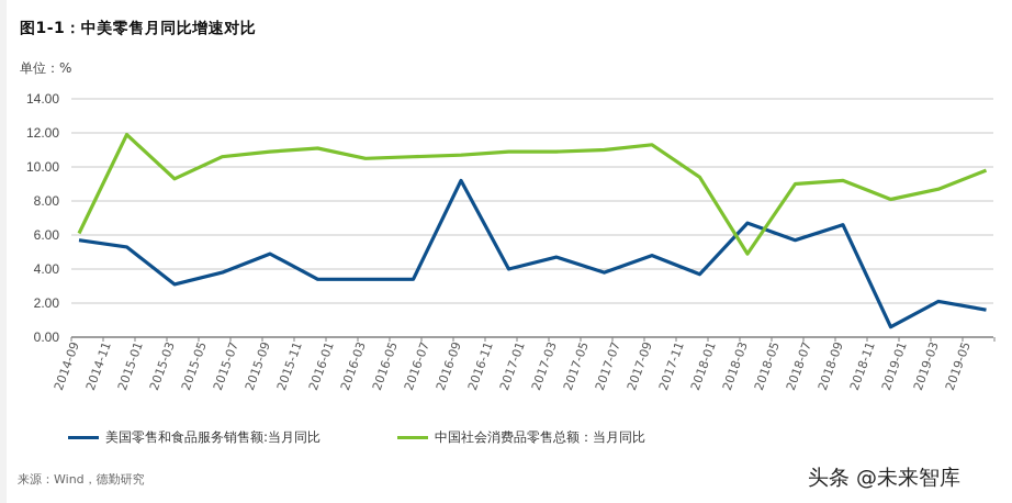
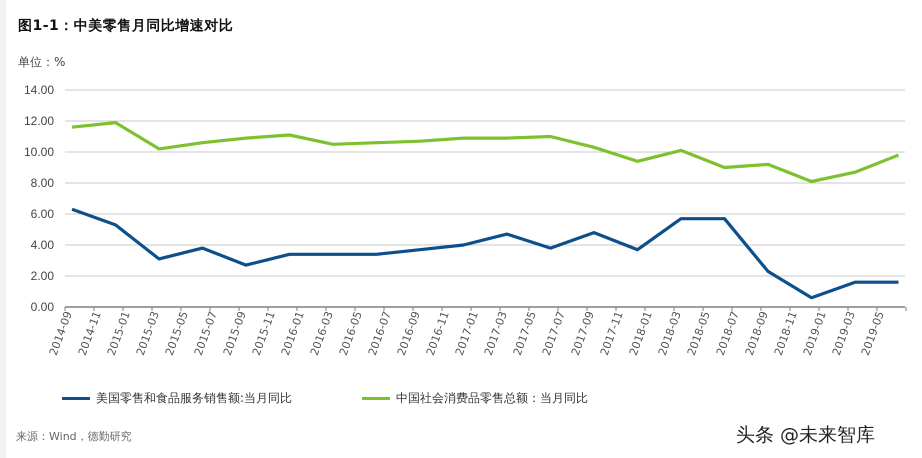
美国零售和食品服务销售额:当月同比/2014-09: 5.7 -> 6.3
中国社会消费品零售总额：当月同比/2014-09: 6.1 -> 11.6
中国社会消费品零售总额：当月同比/2015-03: 9.3 -> 10.2
美国零售和食品服务销售额:当月同比/2015-09: 4.9 -> 2.7
美国零售和食品服务销售额:当月同比/2016-09: 9.2 -> 3.7
中国社会消费品零售总额：当月同比/2017-09: 11.3 -> 10.3
美国零售和食品服务销售额:当月同比/2018-03: 6.7 -> 5.7
中国社会消费品零售总额：当月同比/2018-03: 4.9 -> 10.1
美国零售和食品服务销售额:当月同比/2018-09: 6.6 -> 2.3
美国零售和食品服务销售额:当月同比/2019-03: 2.1 -> 1.6
